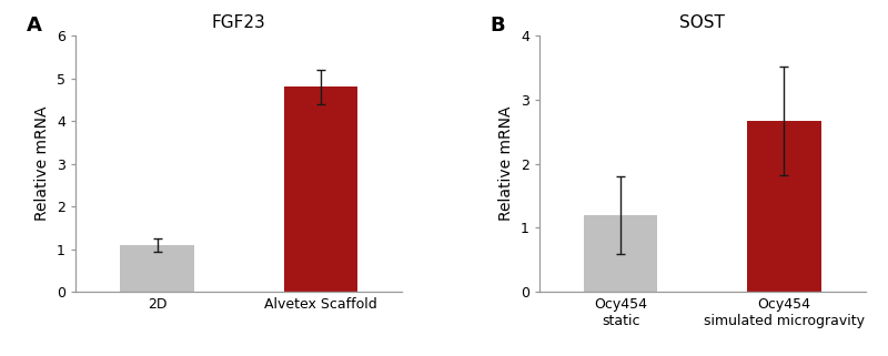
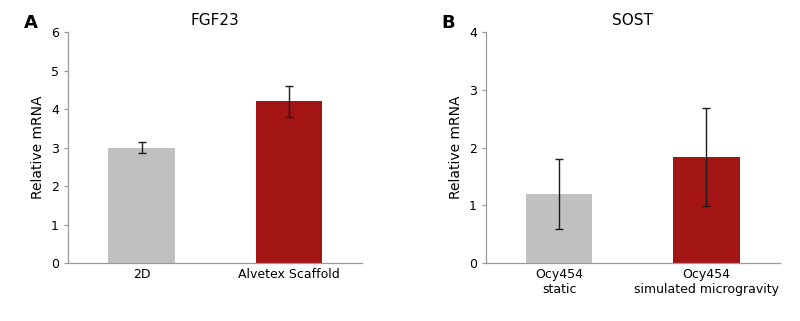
FGF23/2D: 1.1 -> 3.0
FGF23/Alvetex Scaffold: 4.8 -> 4.2
SOST/Ocy454 simulated microgravity: 2.67 -> 1.84
